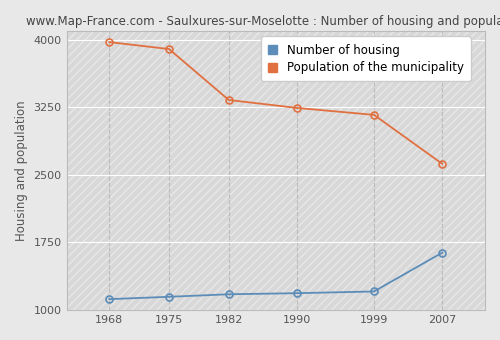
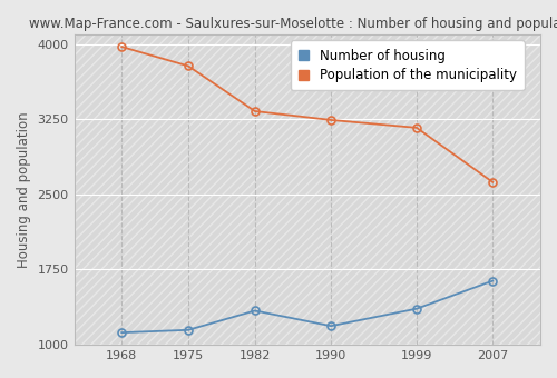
Population of the municipality/1975: 3900 -> 3780
Number of housing/1982: 1180 -> 1340
Number of housing/1999: 1210 -> 1360
